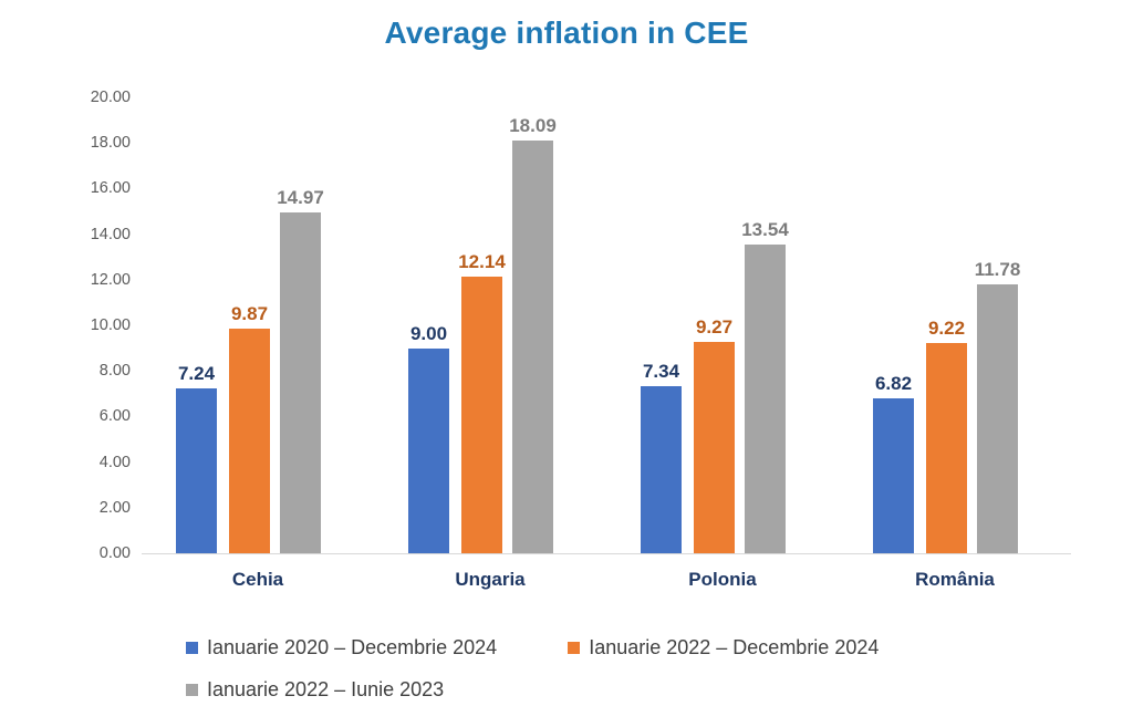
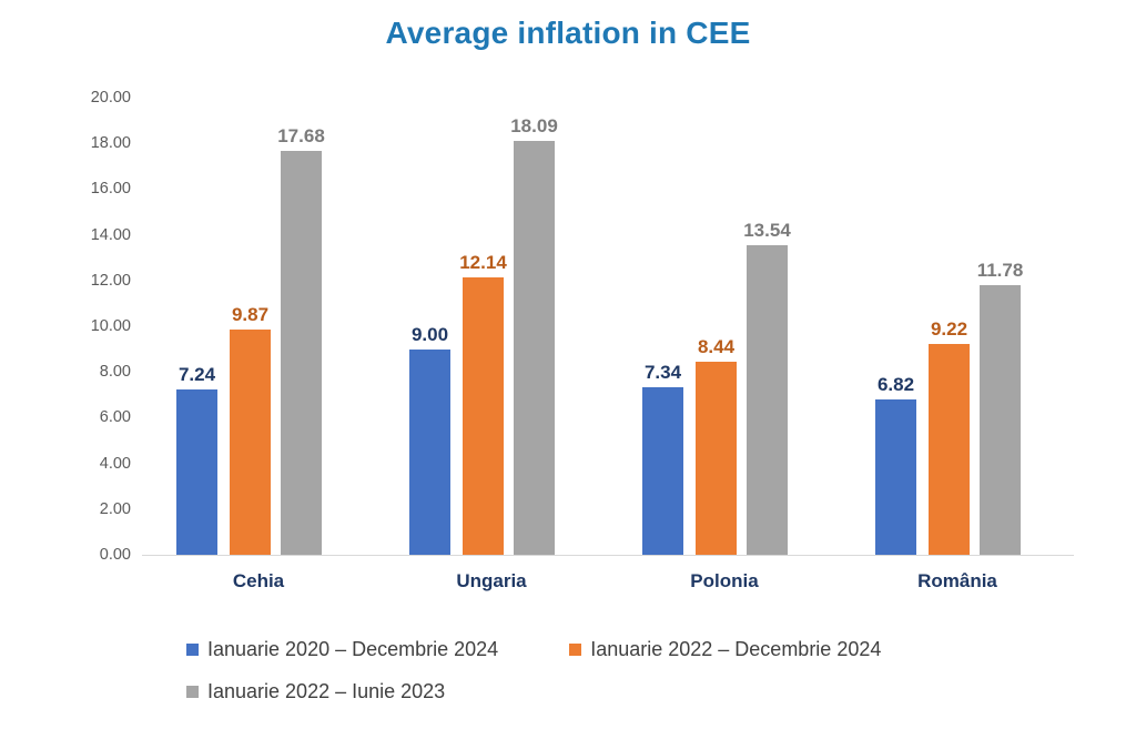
Ianuarie 2022 – Iunie 2023/Cehia: 14.97 -> 17.68
Ianuarie 2022 – Decembrie 2024/Polonia: 9.27 -> 8.44
